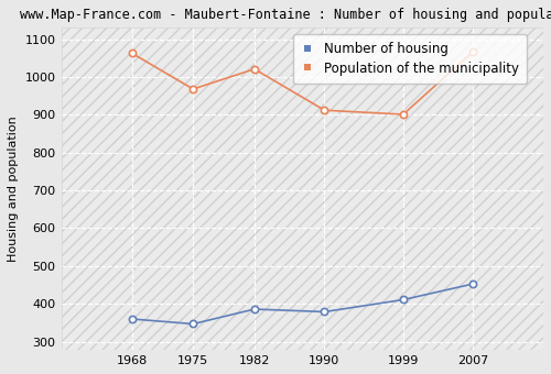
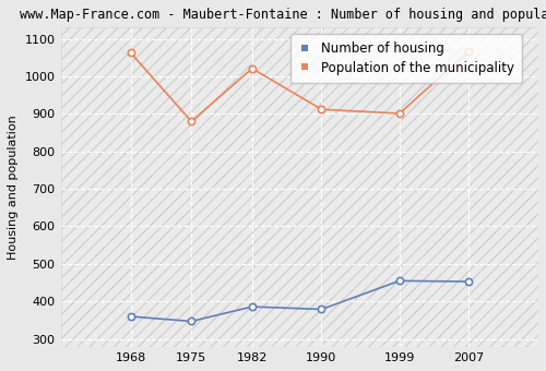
Population of the municipality/1975: 968 -> 880
Number of housing/1999: 411 -> 455
